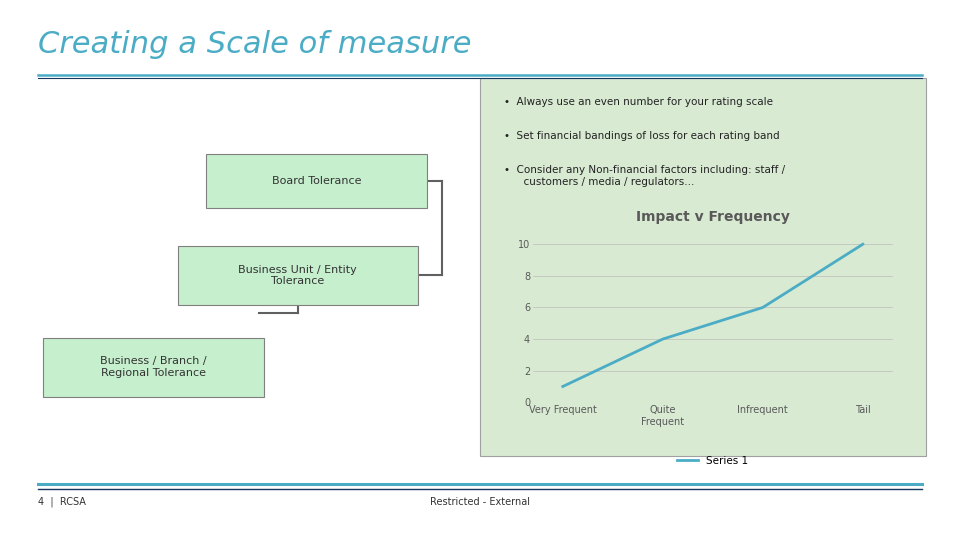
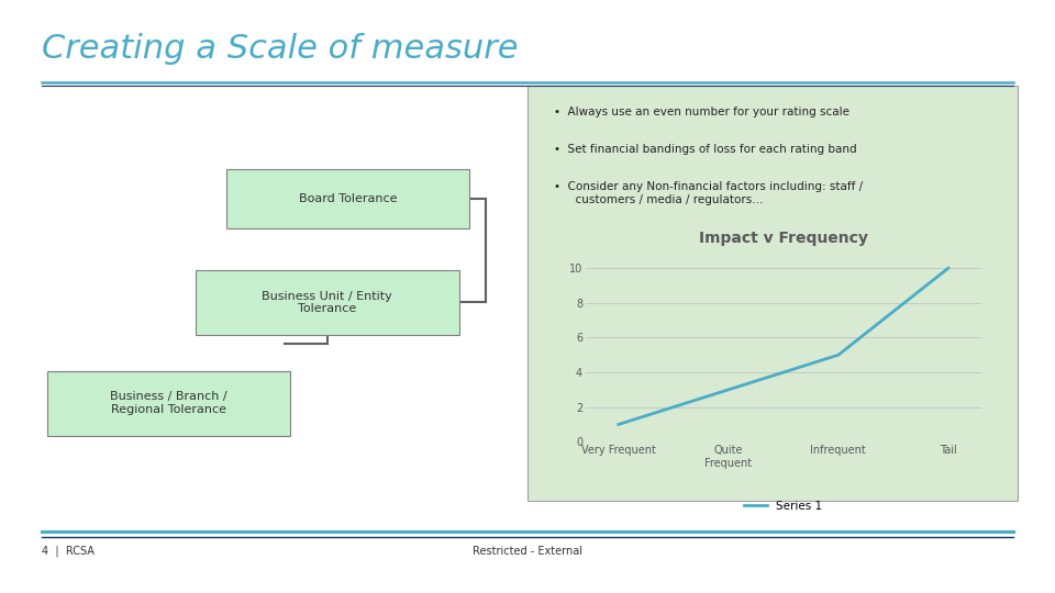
Quite Frequent: 4 -> 3
Infrequent: 6 -> 5
